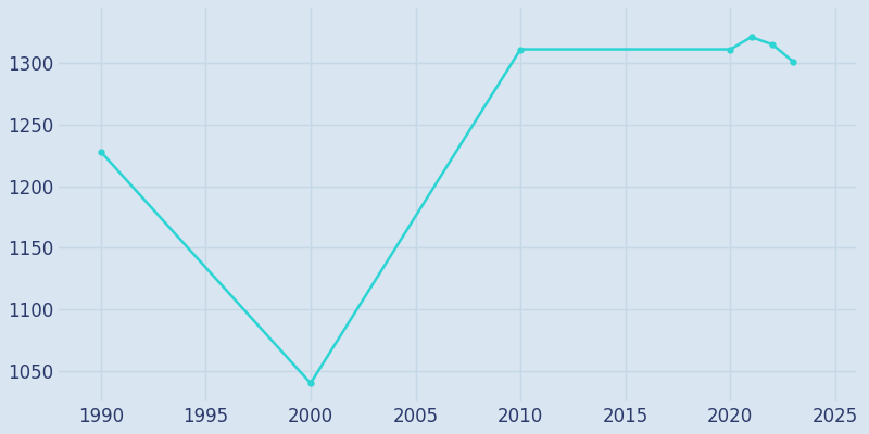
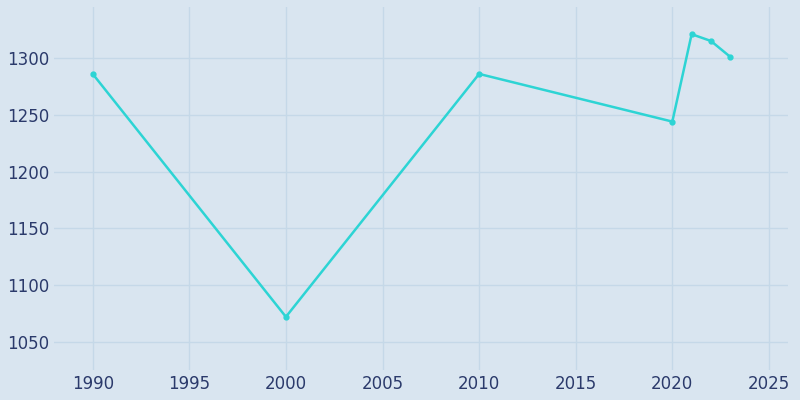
1990: 1228 -> 1286
2000: 1040 -> 1072
2010: 1311 -> 1286
2020: 1311 -> 1244
